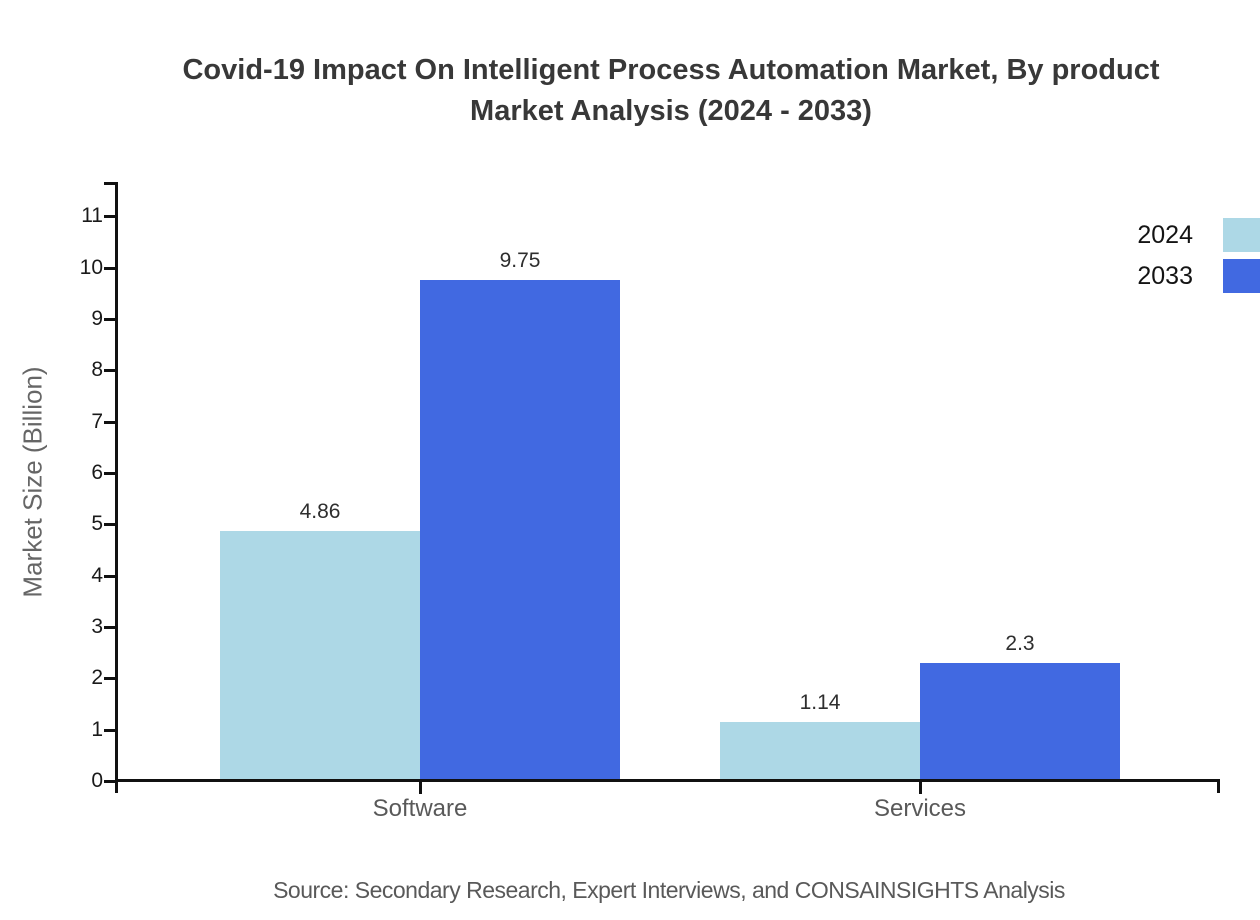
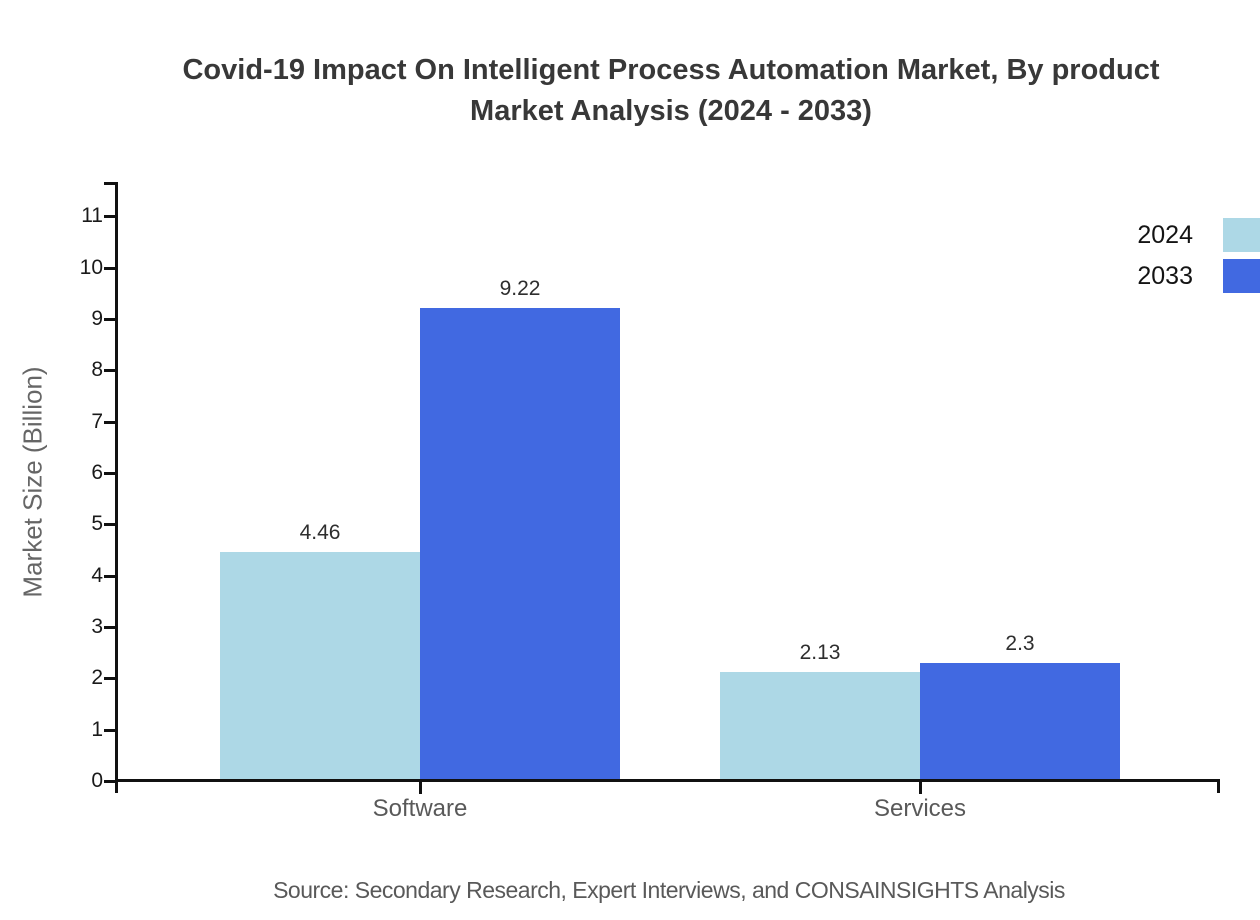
2024/Software: 4.86 -> 4.46
2033/Software: 9.75 -> 9.22
2024/Services: 1.14 -> 2.13
